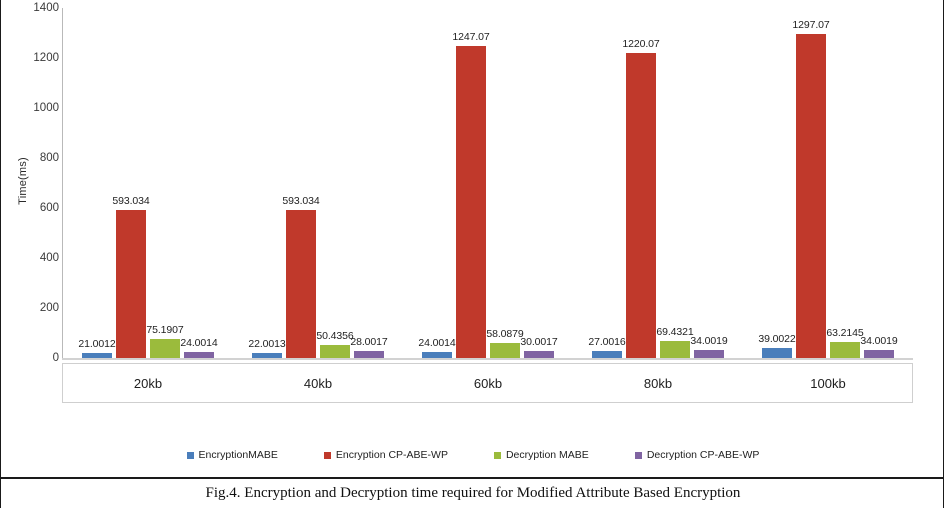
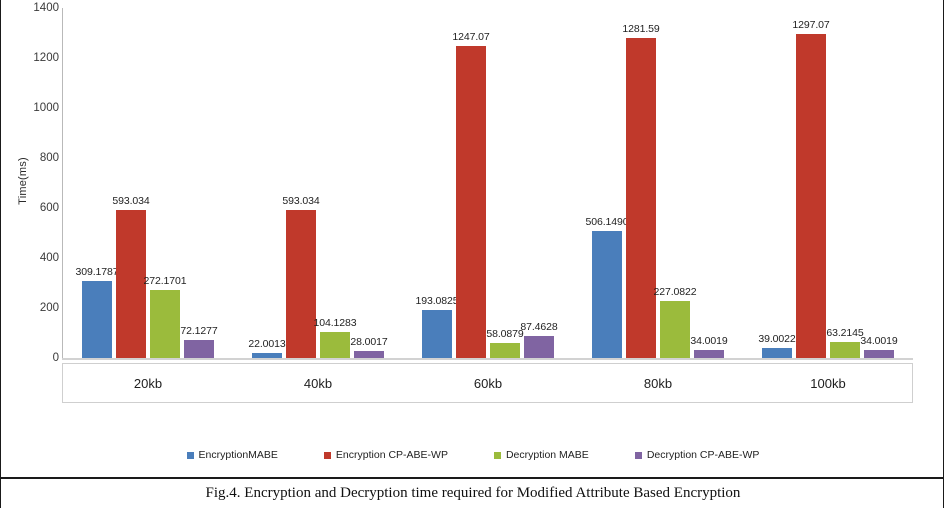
EncryptionMABE/20kb: 21.0012 -> 309.1787
Decryption MABE/20kb: 75.1907 -> 272.1701
Decryption CP-ABE-WP/20kb: 24.0014 -> 72.1277
Decryption MABE/40kb: 50.4356 -> 104.1283
EncryptionMABE/60kb: 24.0014 -> 193.0825
Decryption CP-ABE-WP/60kb: 30.0017 -> 87.4628
EncryptionMABE/80kb: 27.0016 -> 506.1490
Encryption CP-ABE-WP/80kb: 1220.07 -> 1281.59
Decryption MABE/80kb: 69.4321 -> 227.0822
